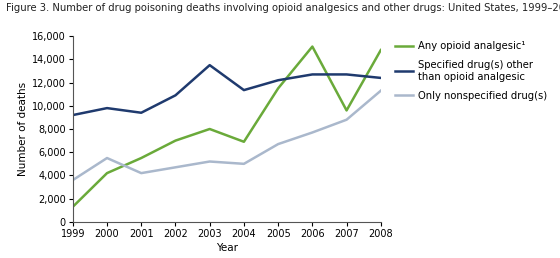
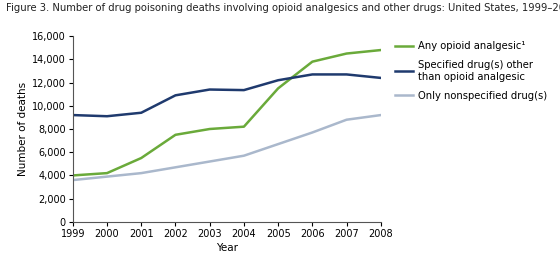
Any opioid analgesic¹/1999: 1,300 -> 4,000
Specified drug(s) other than opioid analgesic/2000: 9,800 -> 9,100
Only nonspecified drug(s)/2000: 5,500 -> 3,900
Any opioid analgesic¹/2002: 7,000 -> 7,500
Specified drug(s) other than opioid analgesic/2003: 13,500 -> 11,400
Any opioid analgesic¹/2004: 6,900 -> 8,200
Only nonspecified drug(s)/2004: 5,000 -> 5,700
Any opioid analgesic¹/2006: 15,100 -> 13,800
Any opioid analgesic¹/2007: 9,600 -> 14,500
Only nonspecified drug(s)/2008: 11,300 -> 9,200
